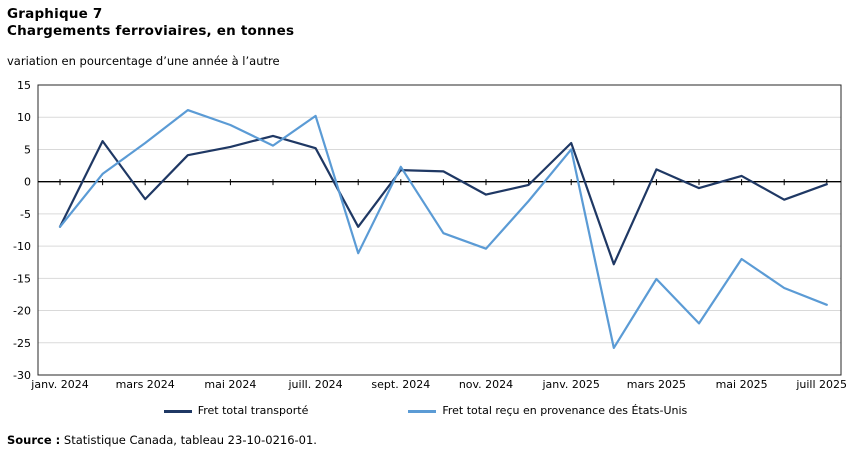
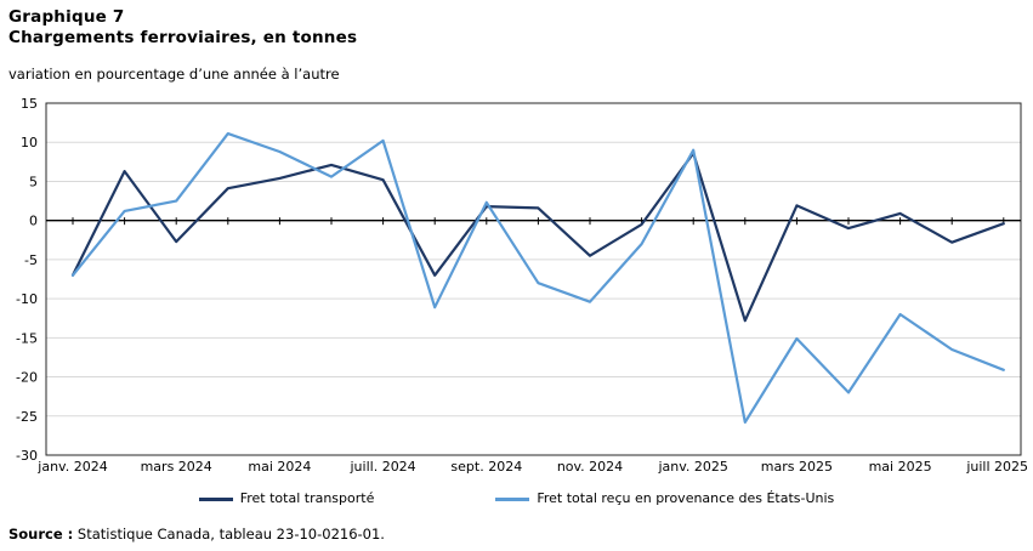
Fret total reçu en provenance des États-Unis/mars 2024: 6 -> 2
Fret total transporté/nov. 2024: -2 -> -4
Fret total transporté/janv. 2025: 6 -> 9
Fret total reçu en provenance des États-Unis/janv. 2025: 5 -> 9
